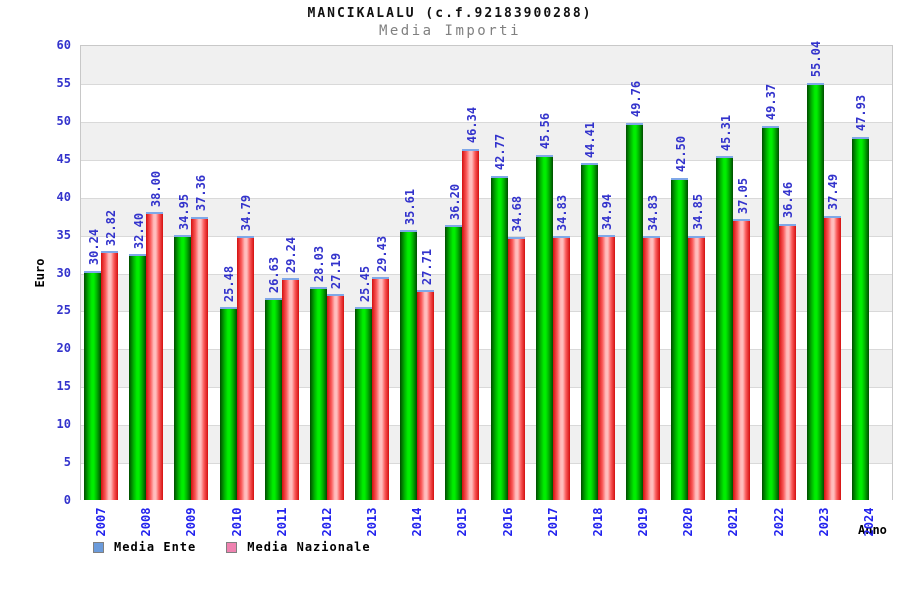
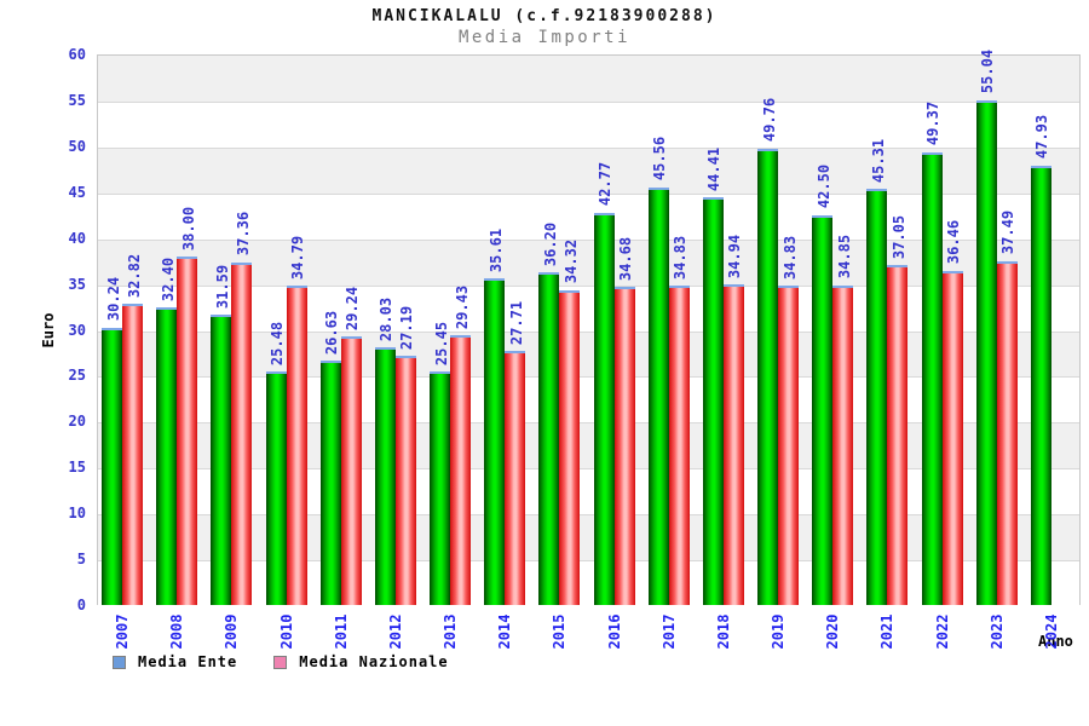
Media Ente/2009: 34.95 -> 31.59
Media Nazionale/2015: 46.34 -> 34.32
